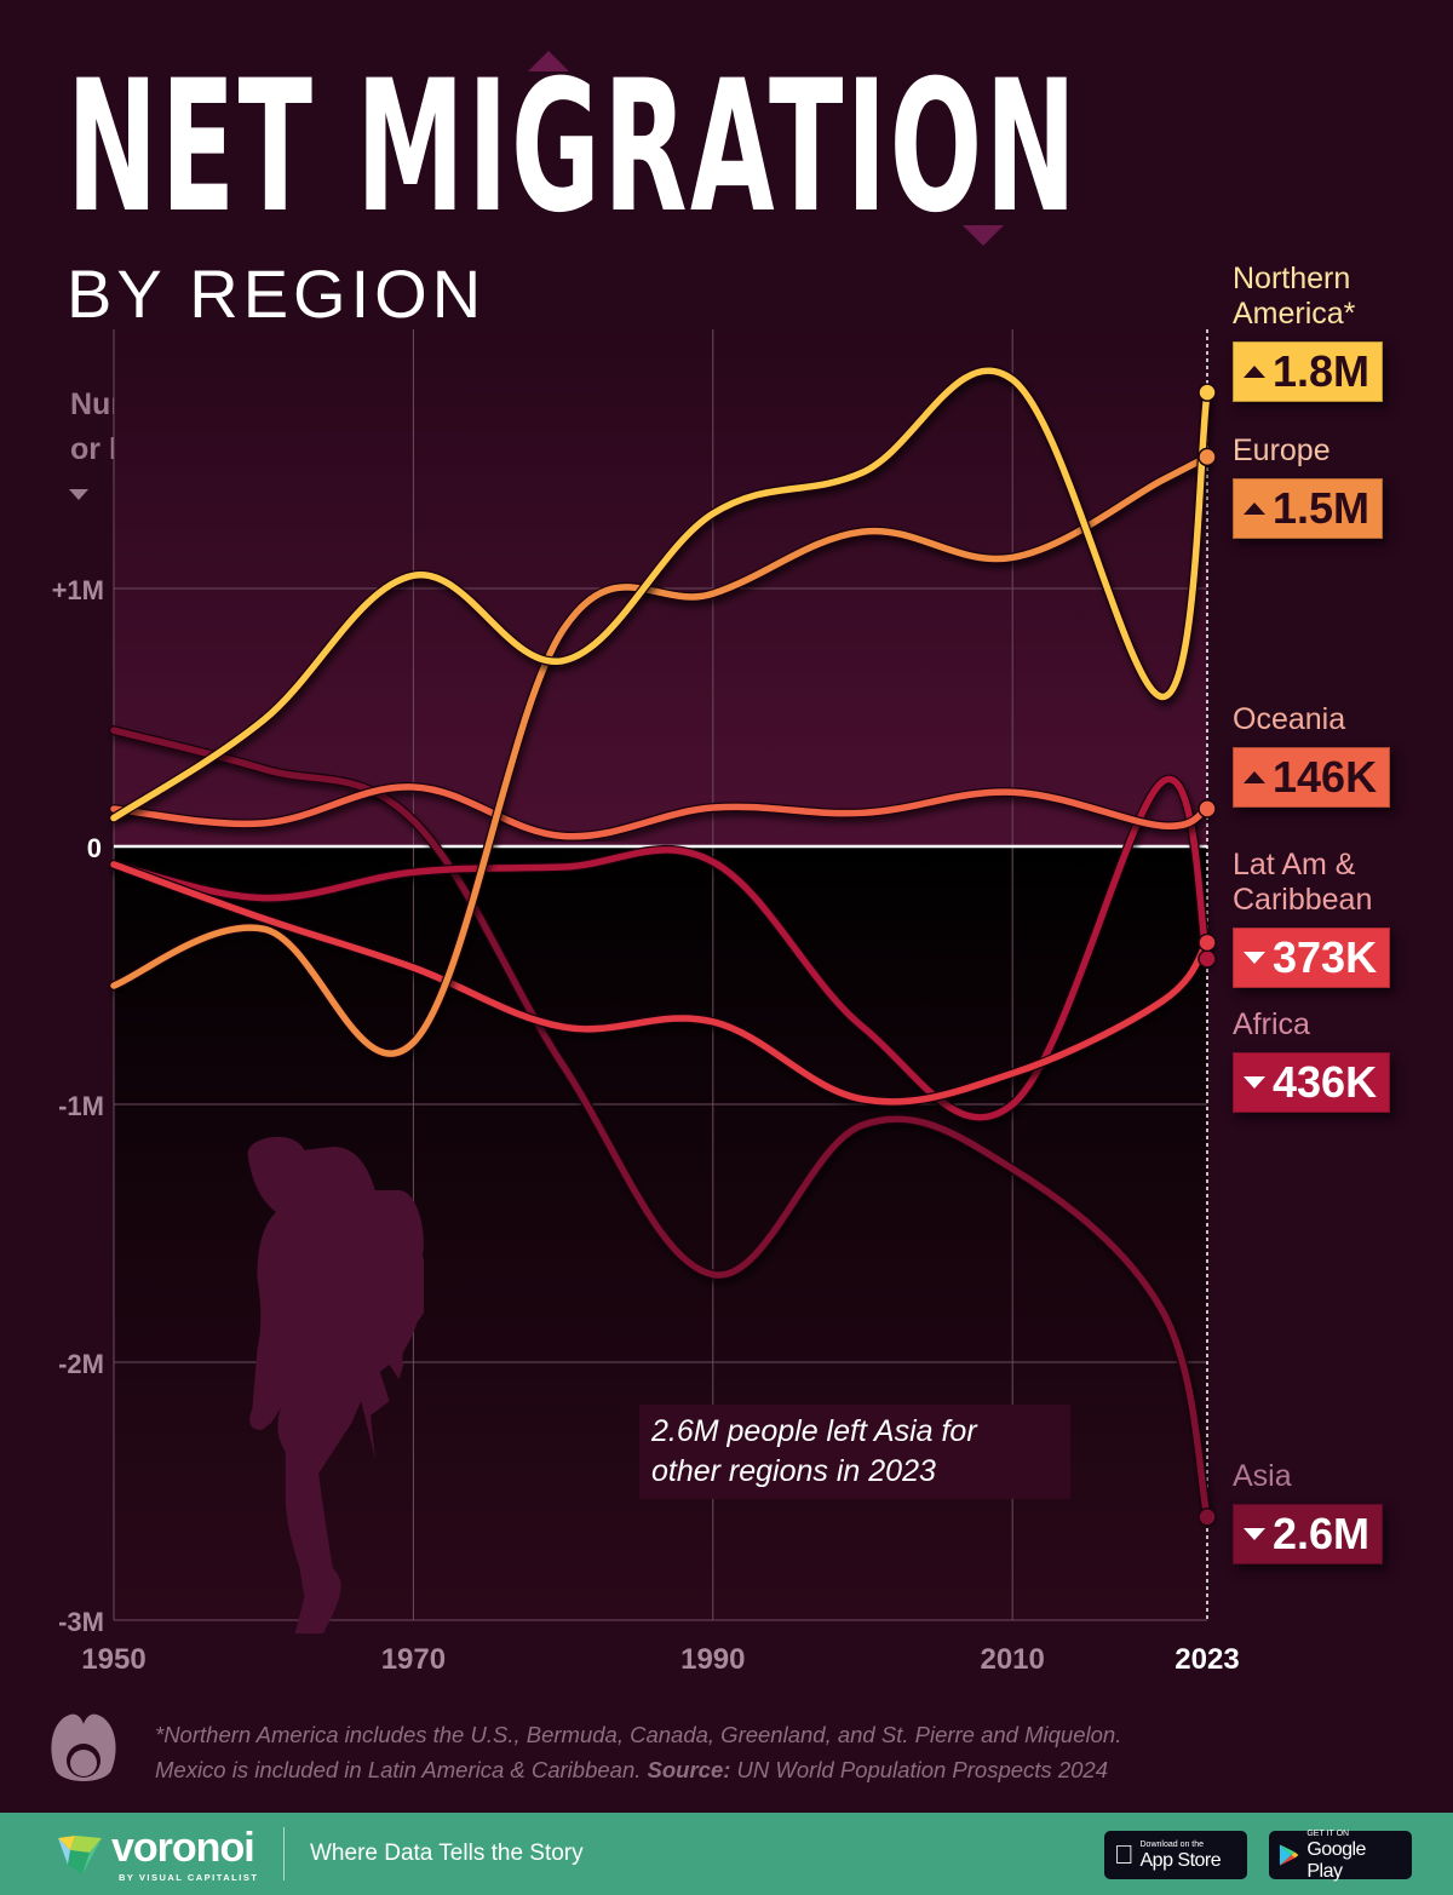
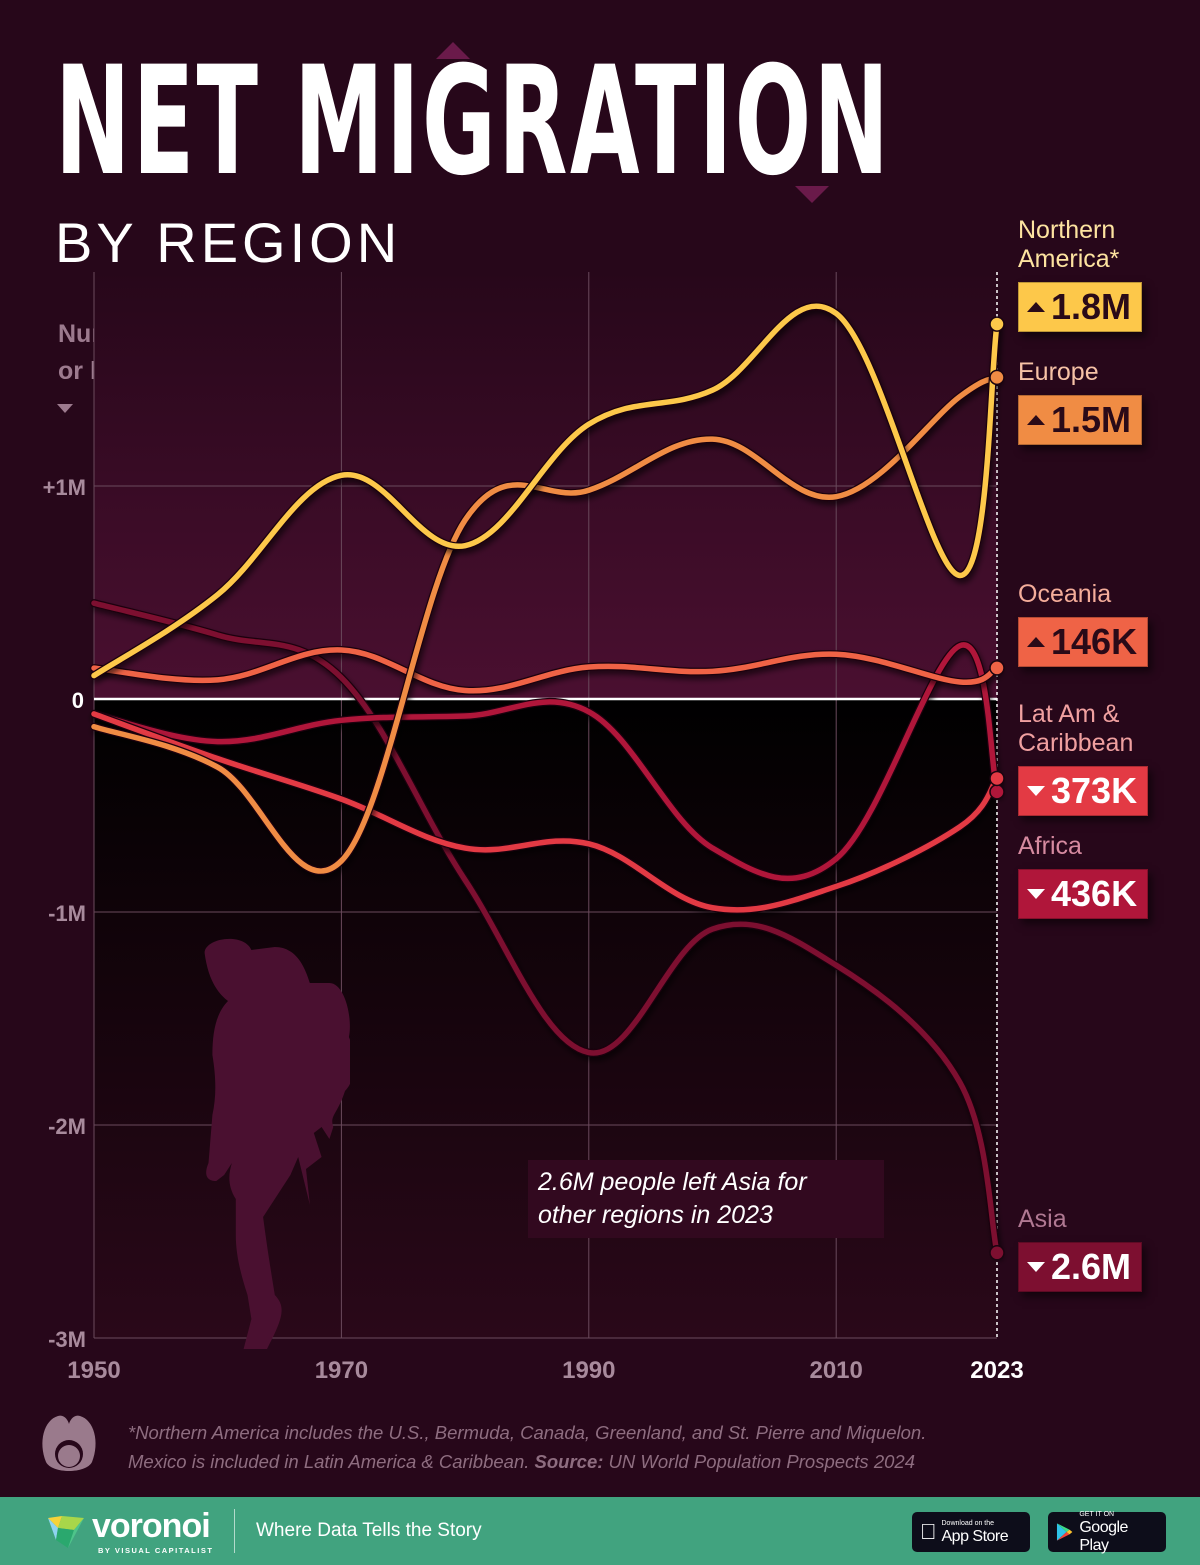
Europe/1950: -0.54M -> -0.13M
Europe/2010: 1.12M -> 0.95M
Africa/2010: -1.00M -> -0.75M
